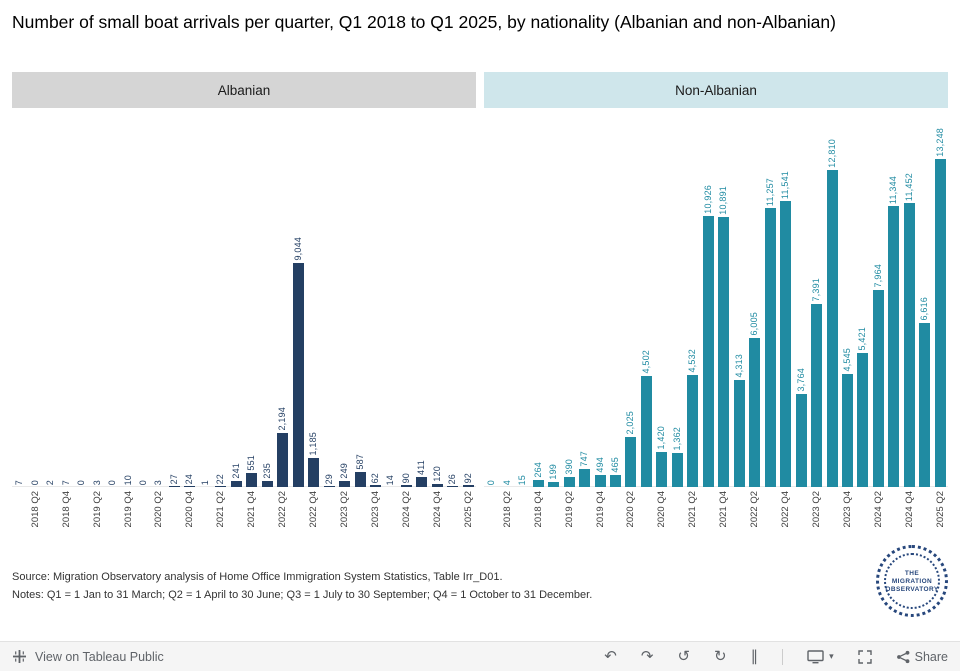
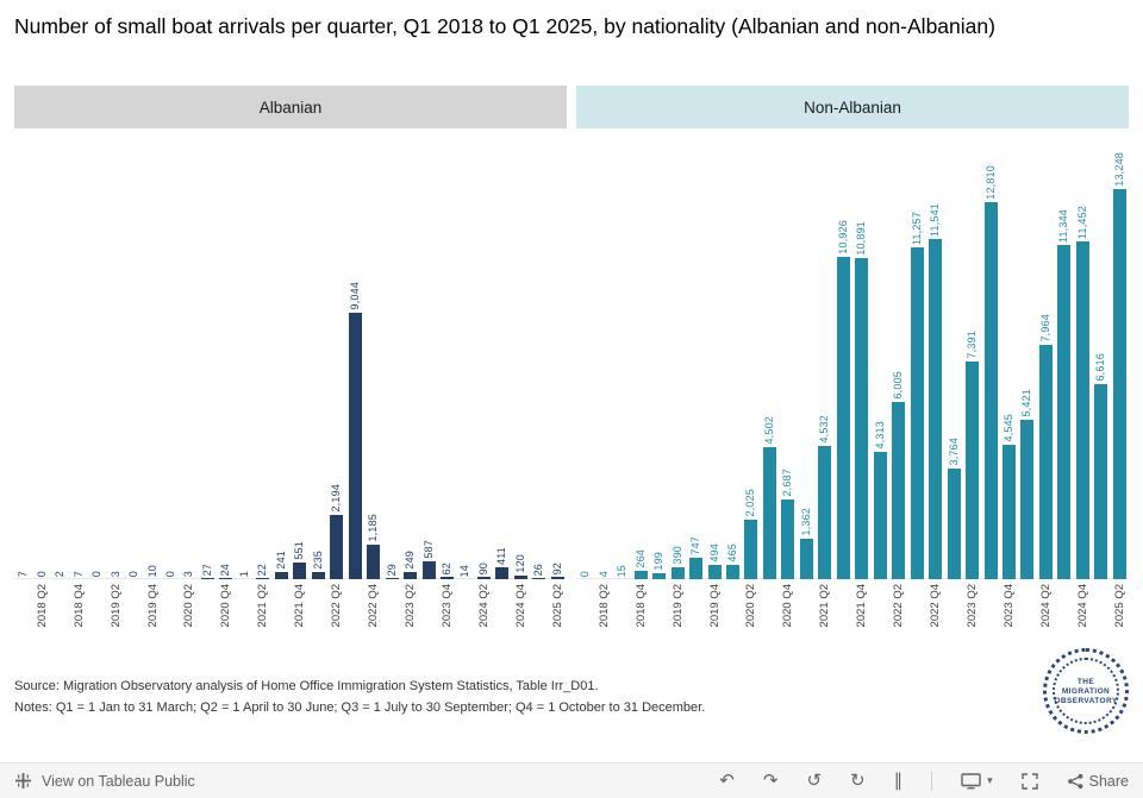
Non-Albanian/2020 Q4: 1,420 -> 2,687
